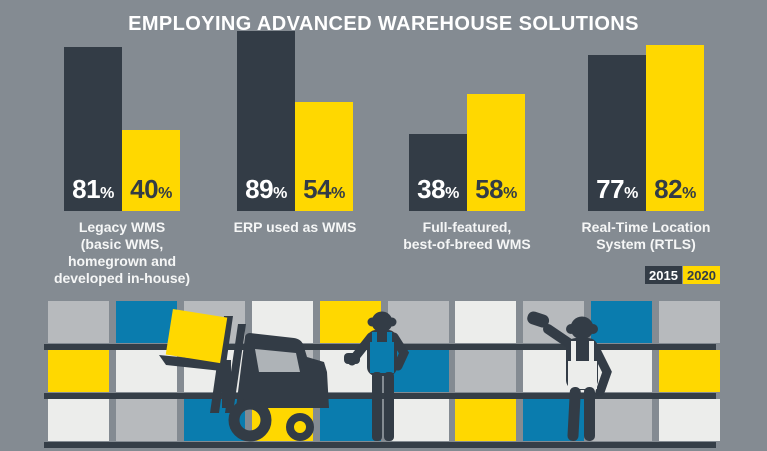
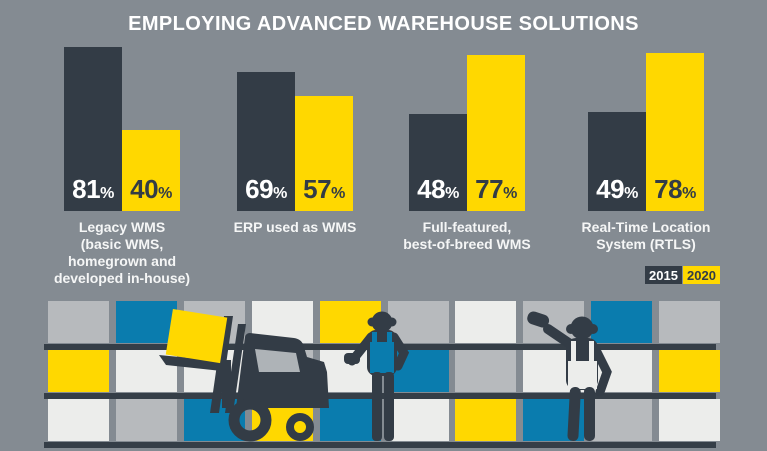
2015/ERP used as WMS: 89 -> 69
2020/ERP used as WMS: 54 -> 57
2015/Full-featured, best-of-breed WMS: 38 -> 48
2020/Full-featured, best-of-breed WMS: 58 -> 77
2015/Real-Time Location System (RTLS): 77 -> 49
2020/Real-Time Location System (RTLS): 82 -> 78
